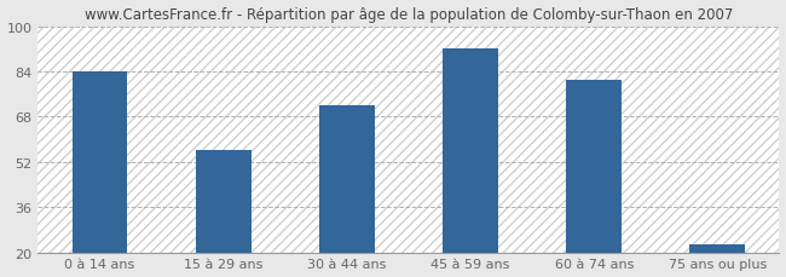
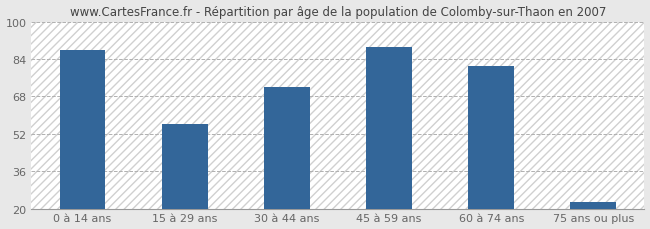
0 à 14 ans: 84 -> 88
45 à 59 ans: 92 -> 89
